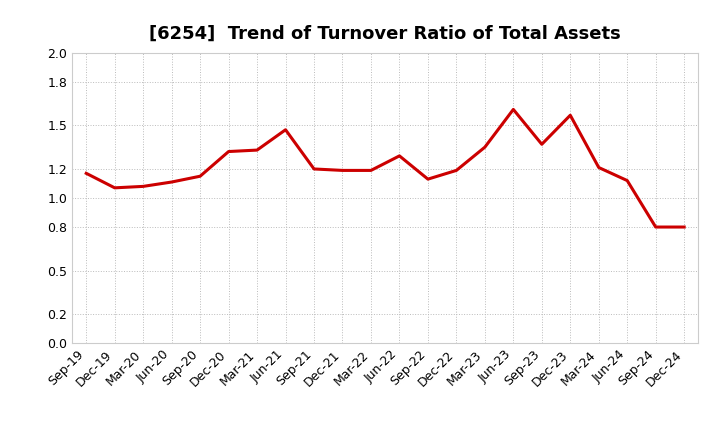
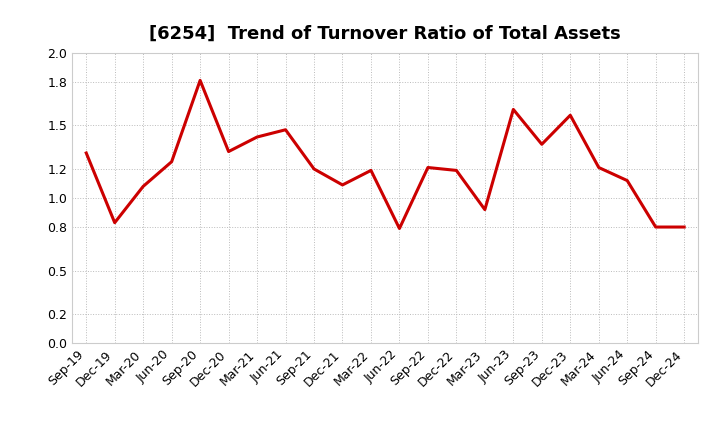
Sep-19: 1.17 -> 1.31
Dec-19: 1.07 -> 0.83
Jun-20: 1.11 -> 1.25
Sep-20: 1.15 -> 1.81
Mar-21: 1.33 -> 1.42
Dec-21: 1.19 -> 1.09
Jun-22: 1.29 -> 0.79
Sep-22: 1.13 -> 1.21
Mar-23: 1.35 -> 0.92
